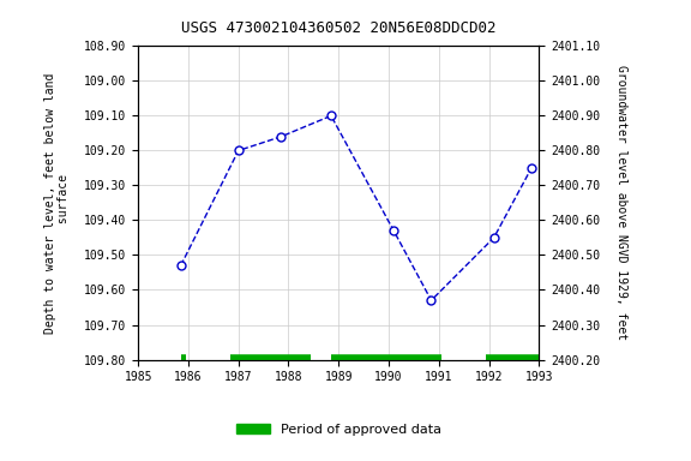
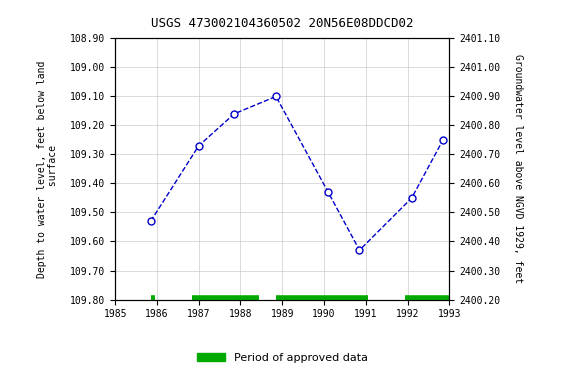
1987: 109.20 -> 109.27
